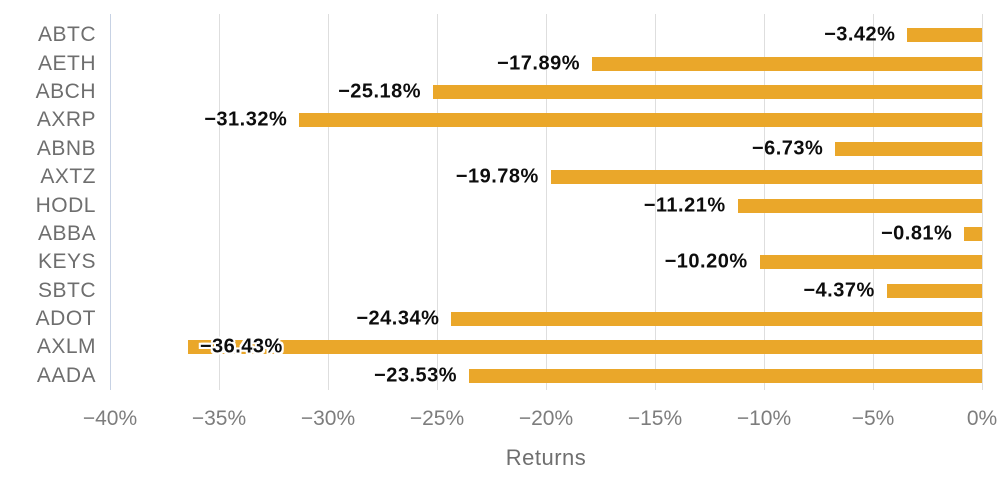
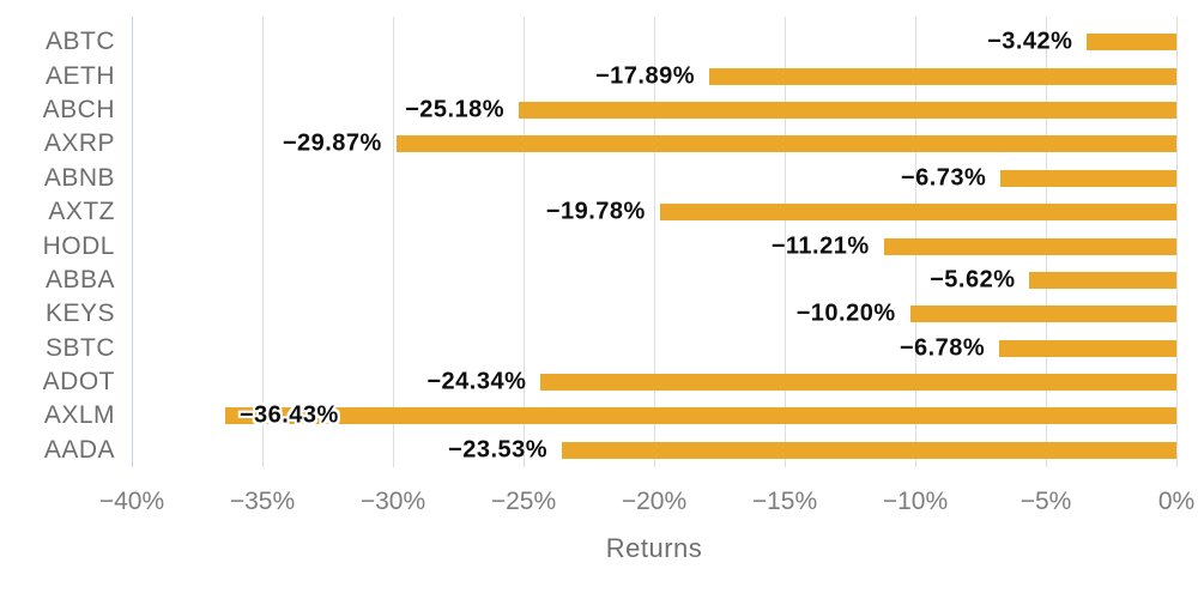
AXRP: −31.32% -> −29.87%
ABBA: −0.81% -> −5.62%
SBTC: −4.37% -> −6.78%
